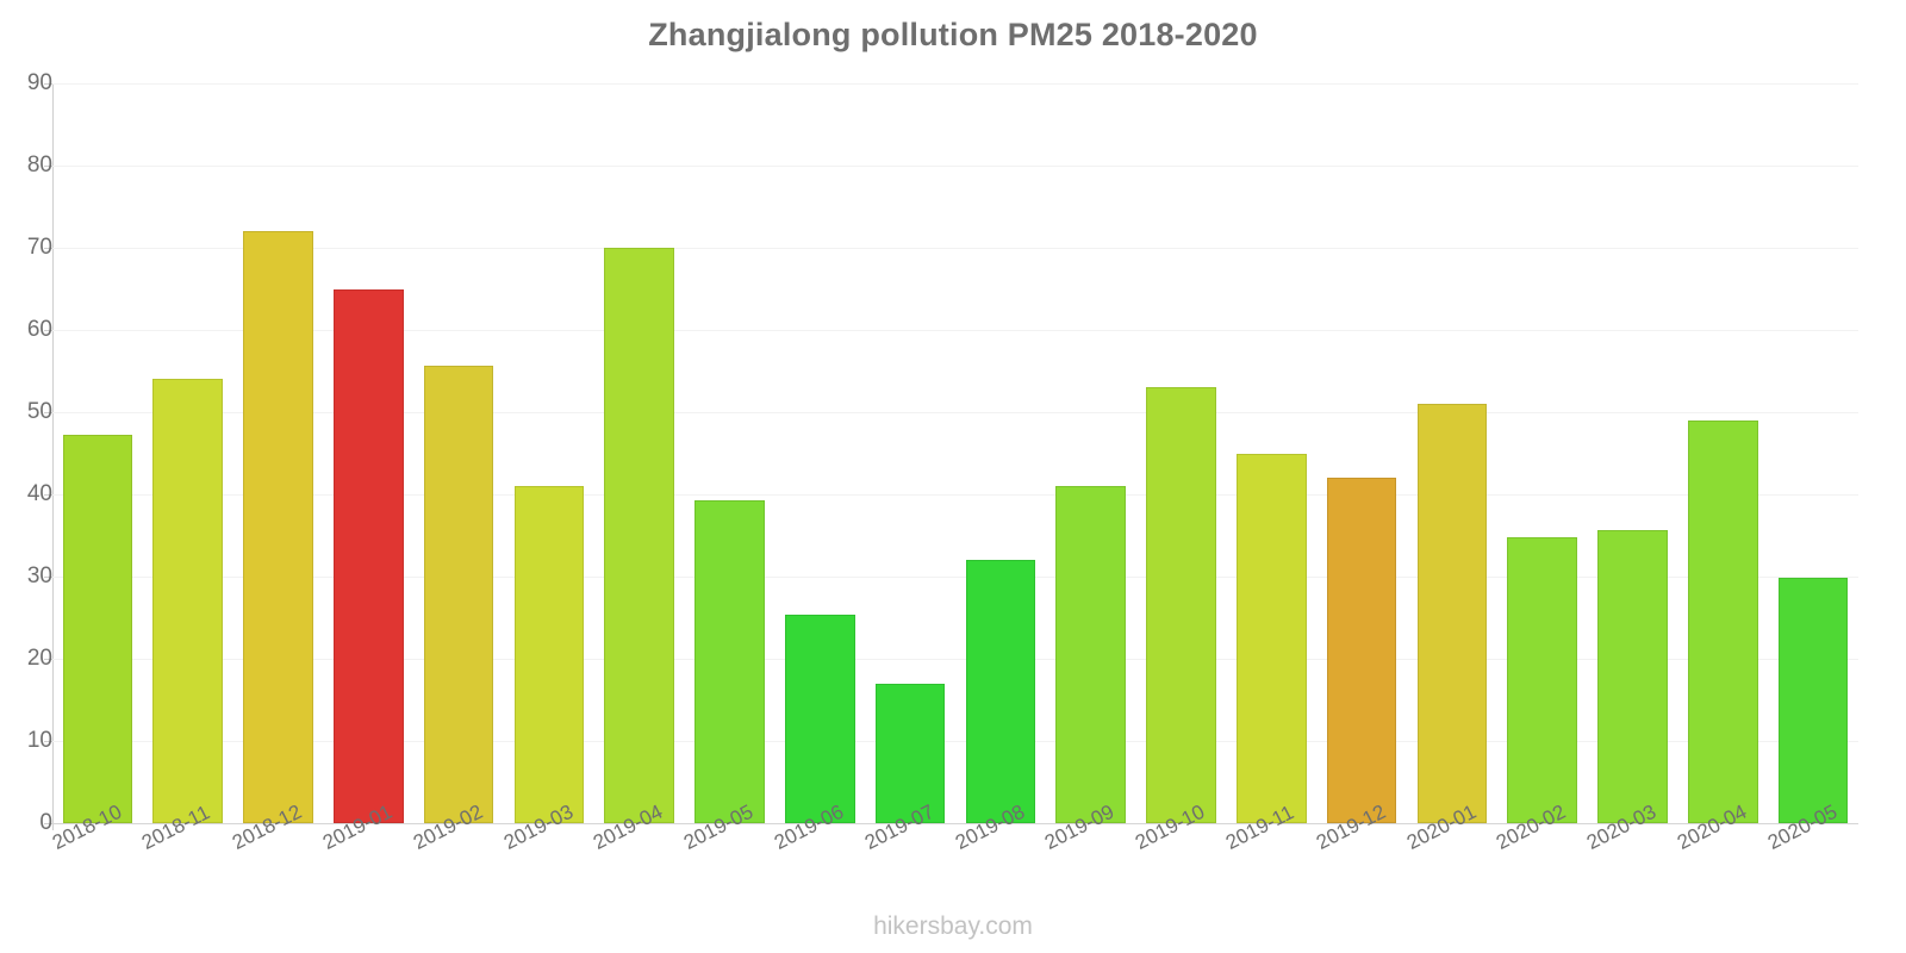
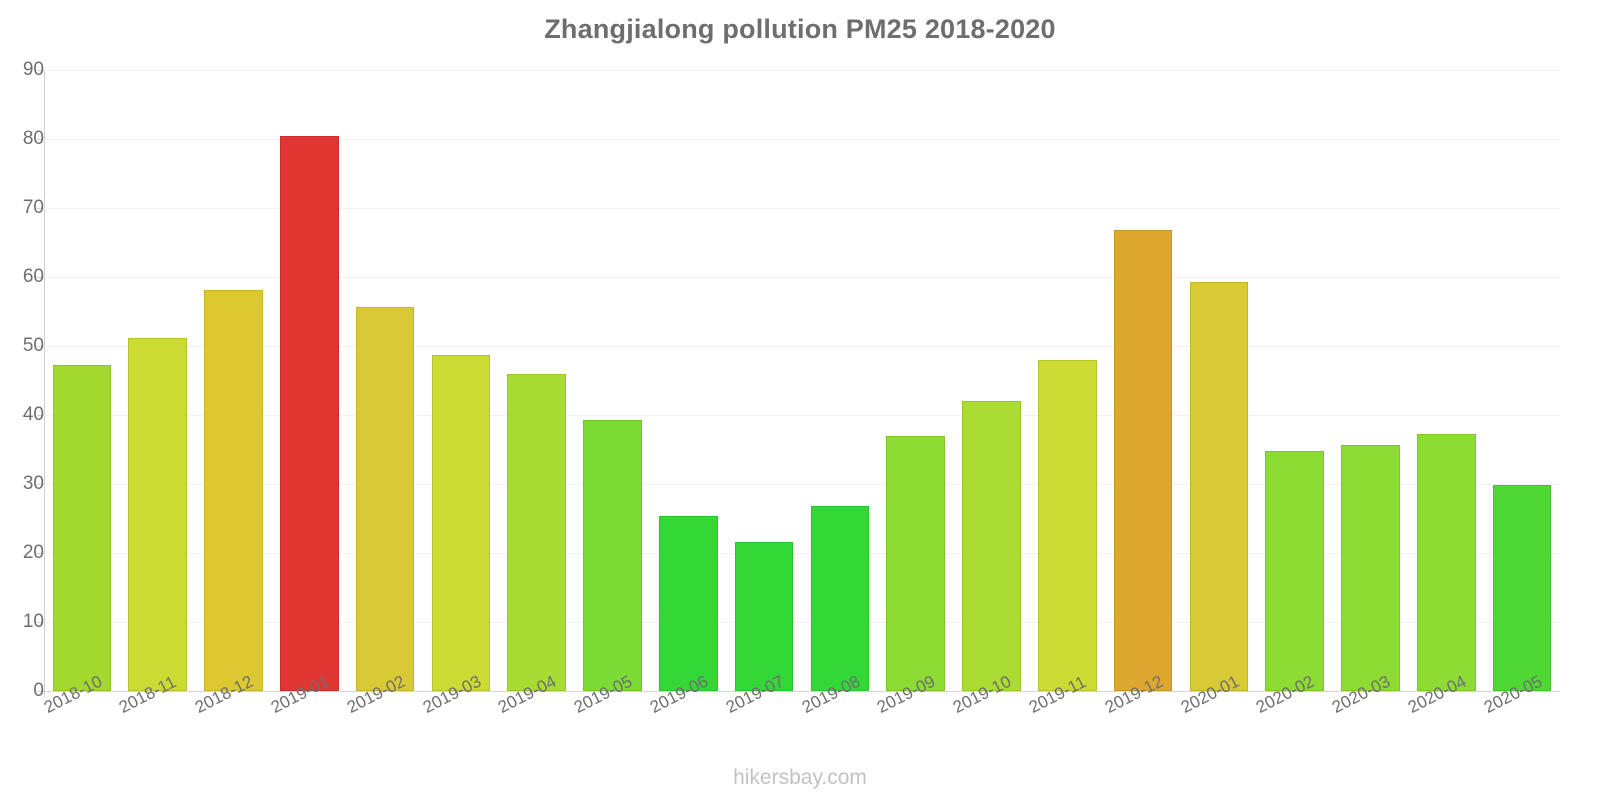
2018-11: 54 -> 51
2018-12: 72 -> 58
2019-01: 65 -> 80
2019-03: 41 -> 49
2019-04: 70 -> 46
2019-07: 17 -> 22
2019-08: 32 -> 27
2019-09: 41 -> 37
2019-10: 53 -> 42
2019-11: 45 -> 48
2019-12: 42 -> 67
2020-01: 51 -> 59
2020-04: 49 -> 37
